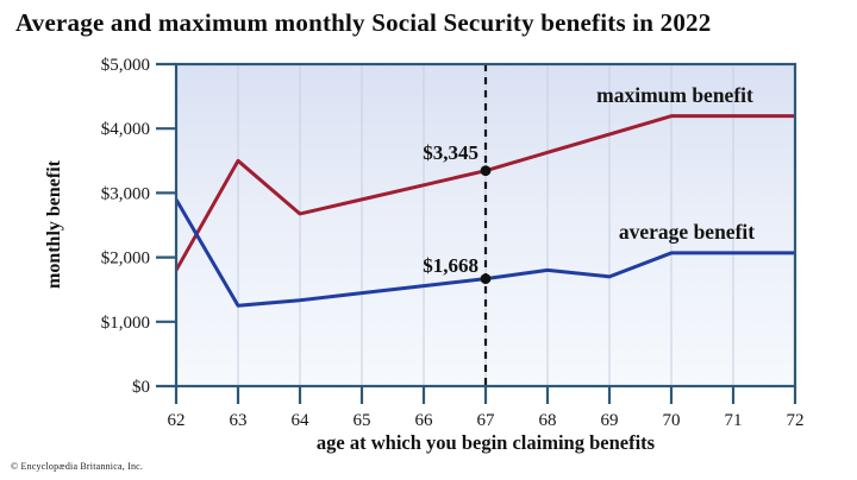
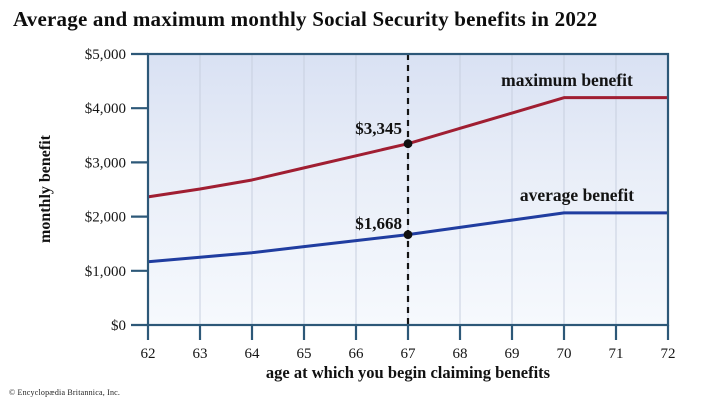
maximum benefit/62: $1800 -> $2400
average benefit/62: $2900 -> $1200
maximum benefit/63: $3500 -> $2500
average benefit/69: $1700 -> $1900
